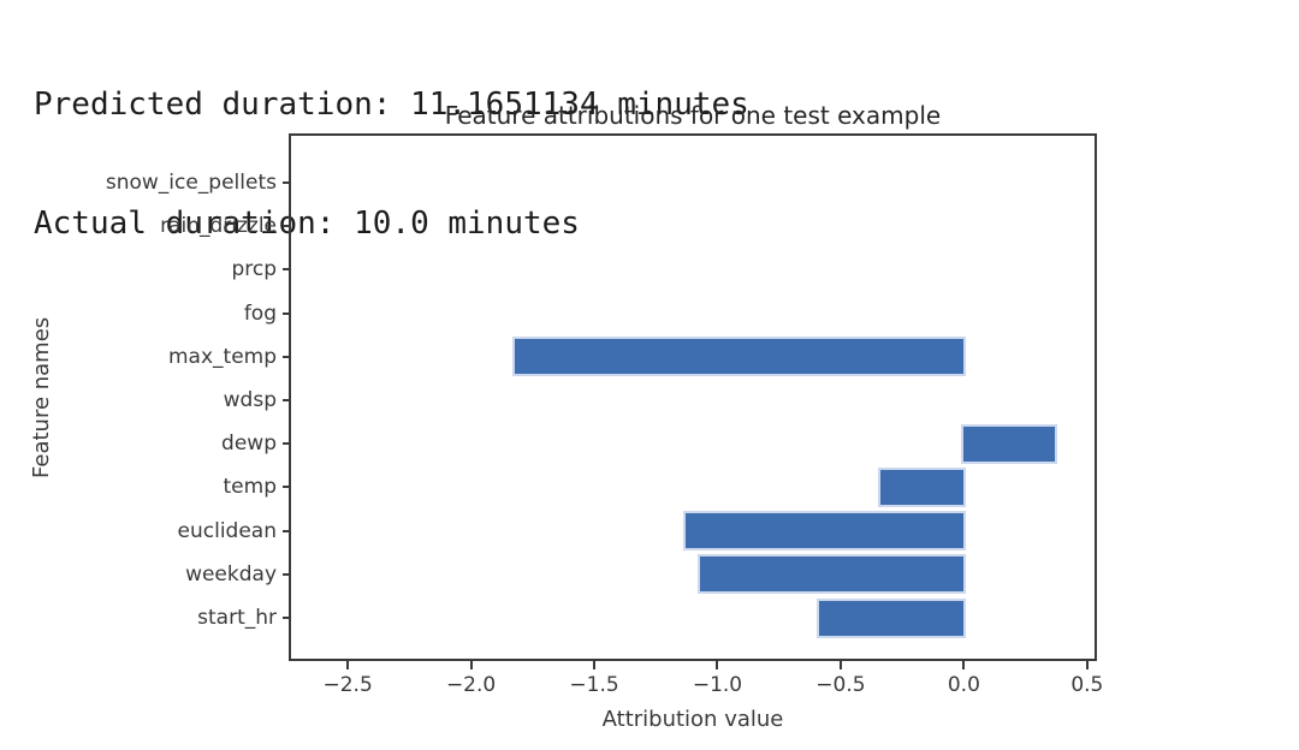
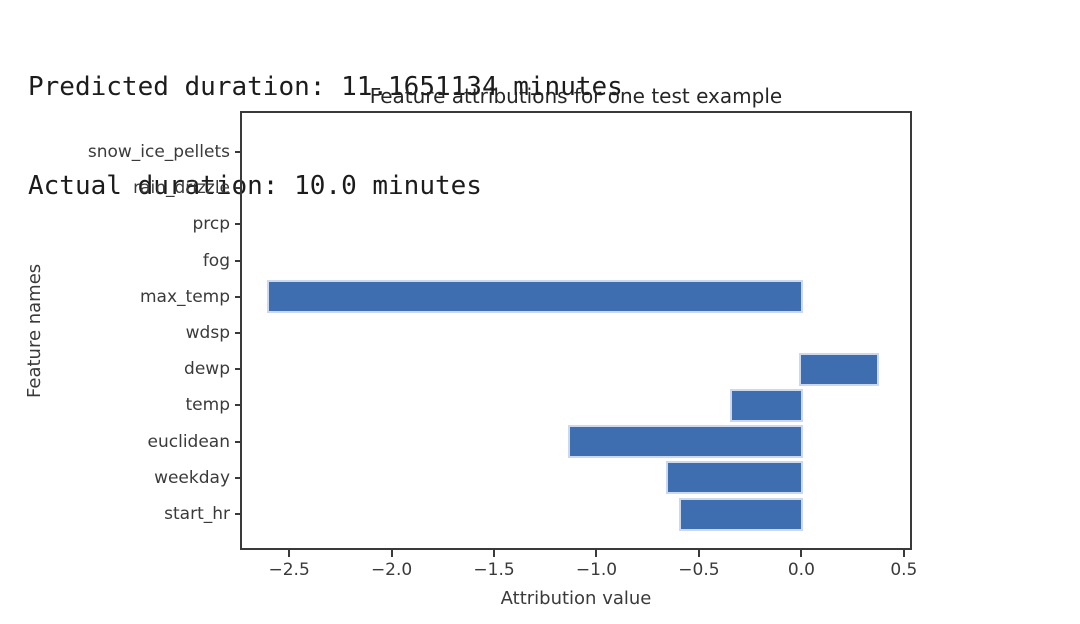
max_temp: -1.82 -> -2.60
weekday: -1.07 -> -0.65
